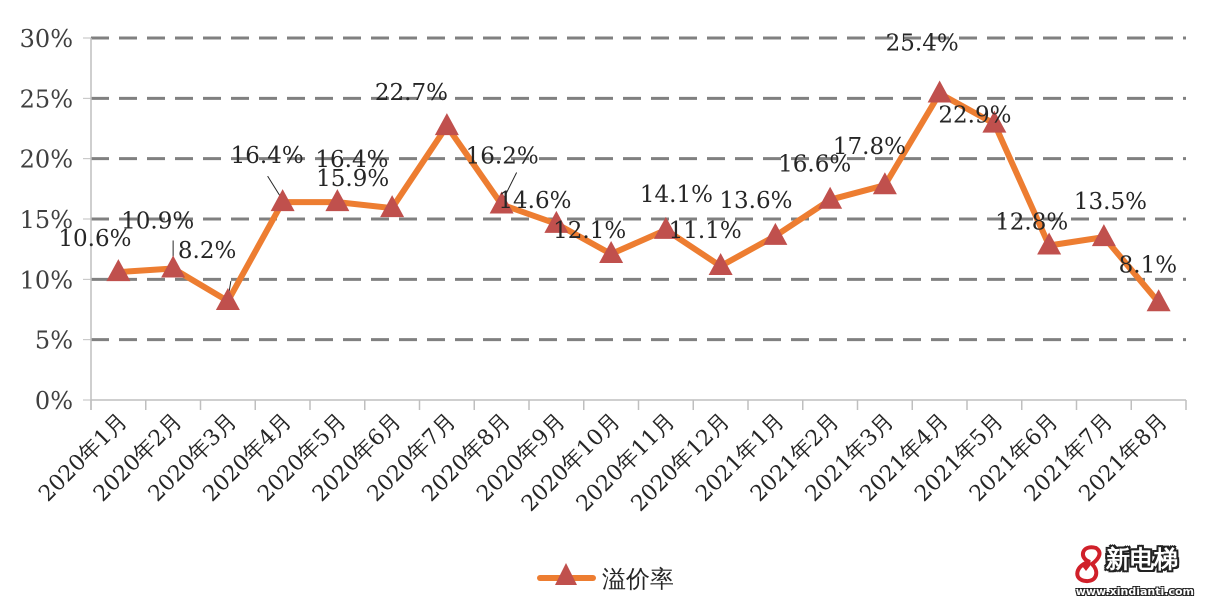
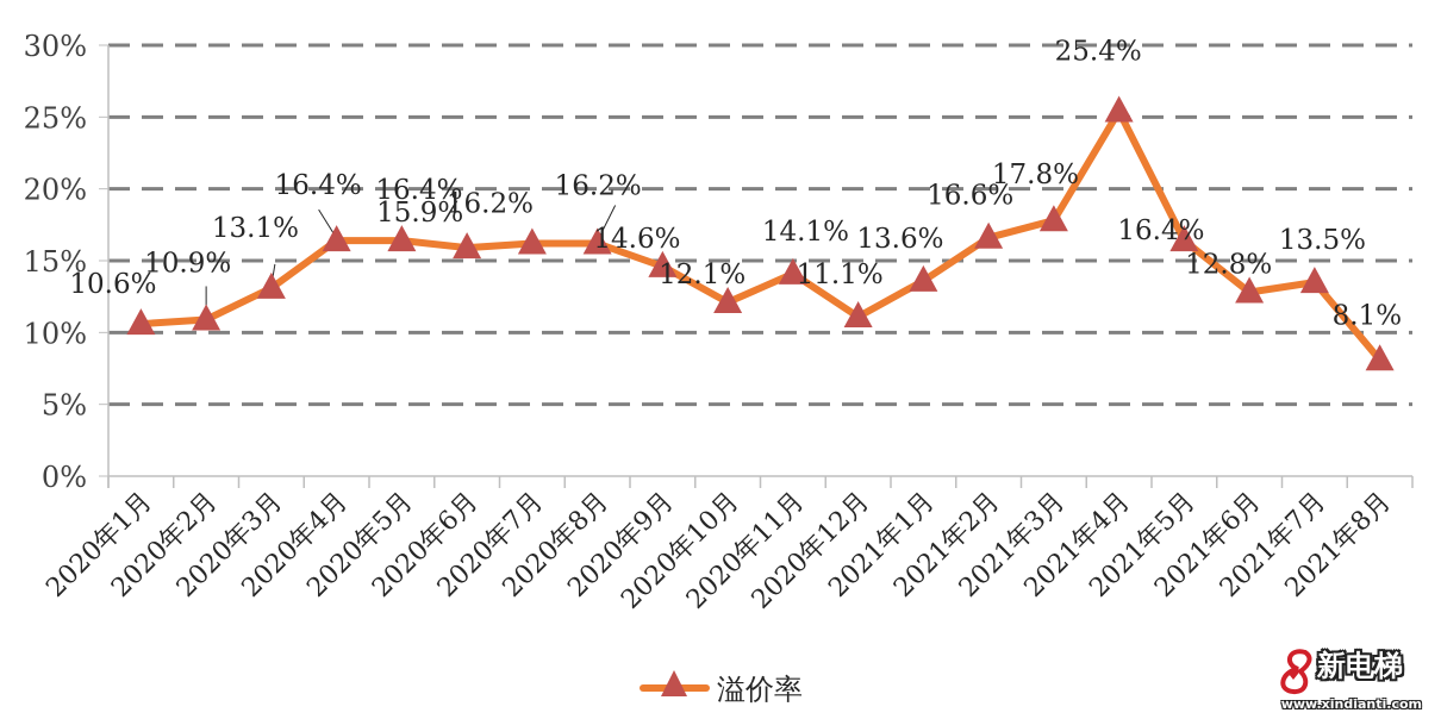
2020年3月: 8.2% -> 13.1%
2020年7月: 22.7% -> 16.2%
2021年5月: 22.9% -> 16.4%
